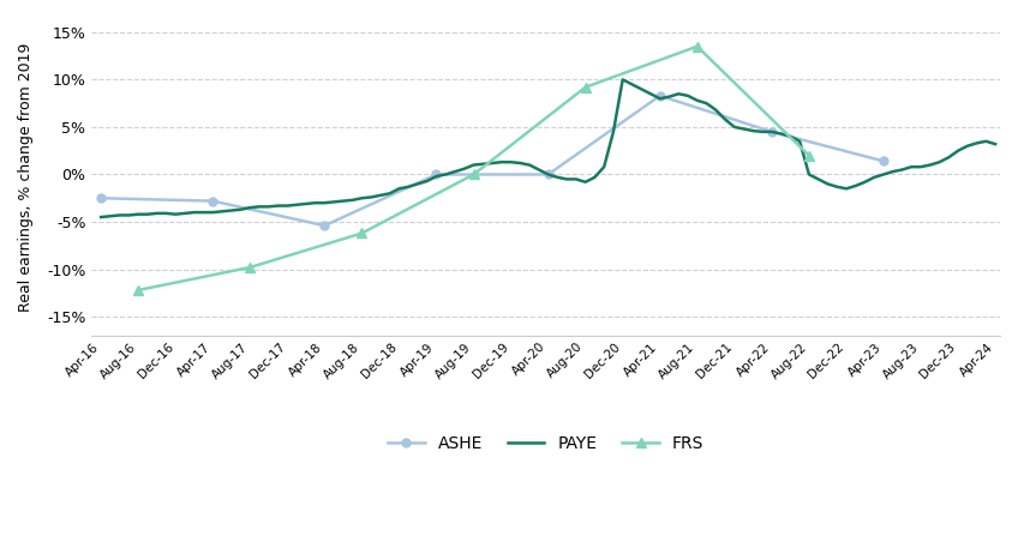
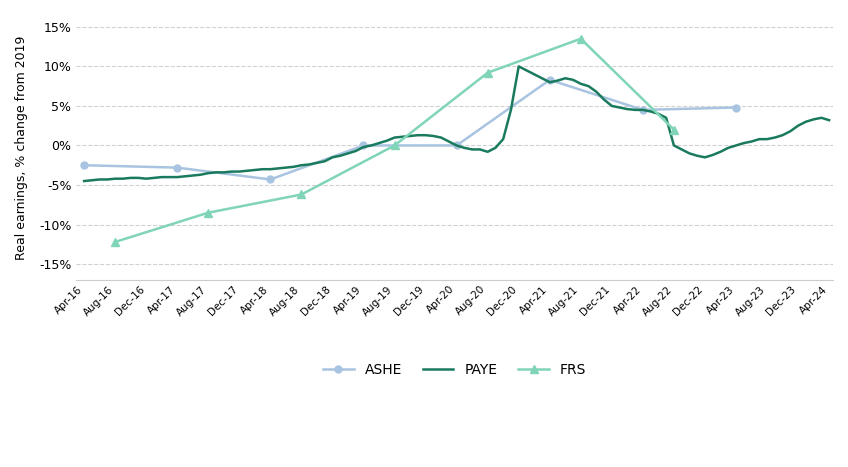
FRS/Aug-17: -9.8% -> -8.5%
ASHE/Apr-18: -5.4% -> -4.3%
ASHE/Apr-23: 1.4% -> 4.8%
